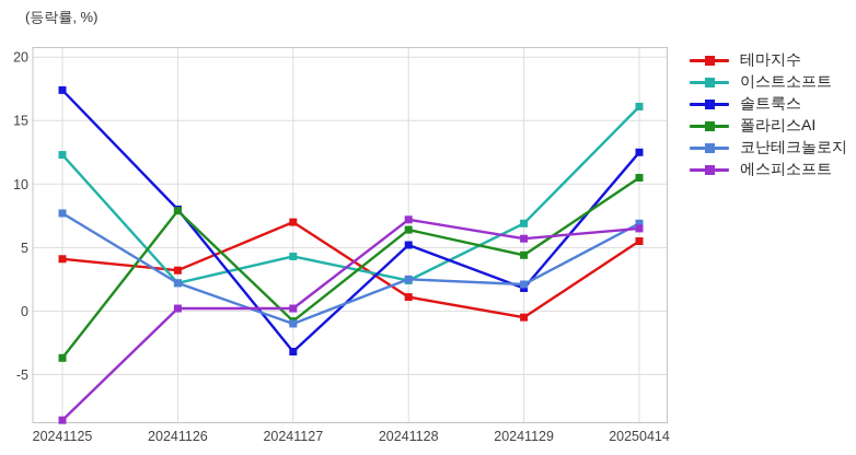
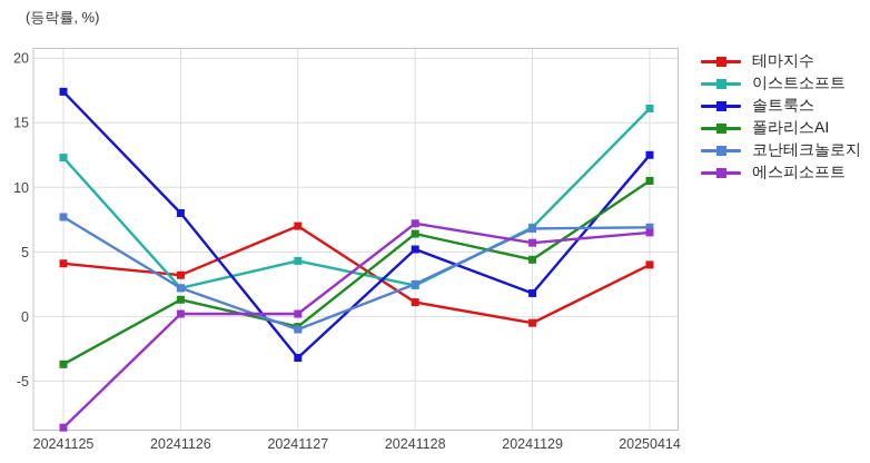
폴라리스AI/20241126: 7.9 -> 1.3
코난테크놀로지/20241129: 2.1 -> 6.8
테마지수/20250414: 5.5 -> 4.0
